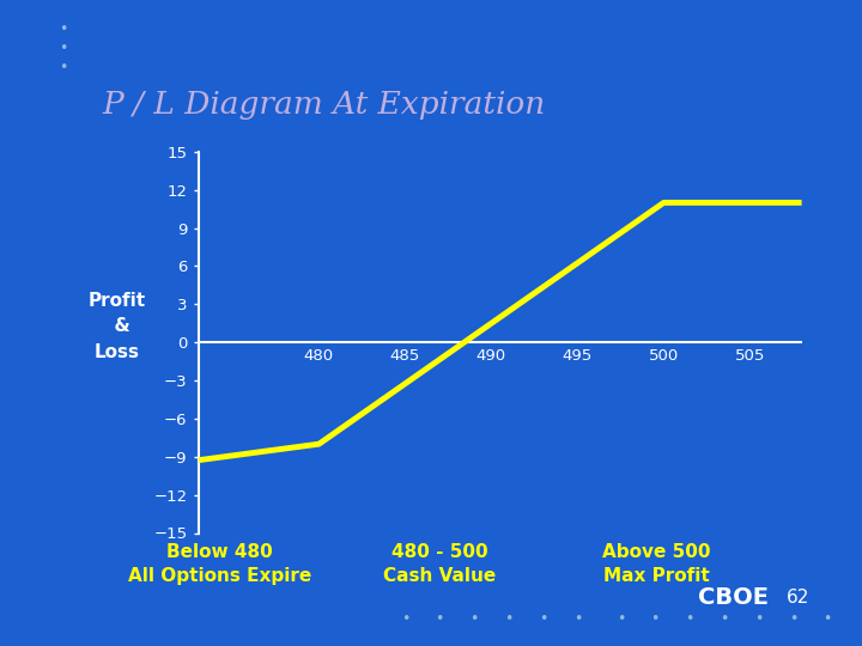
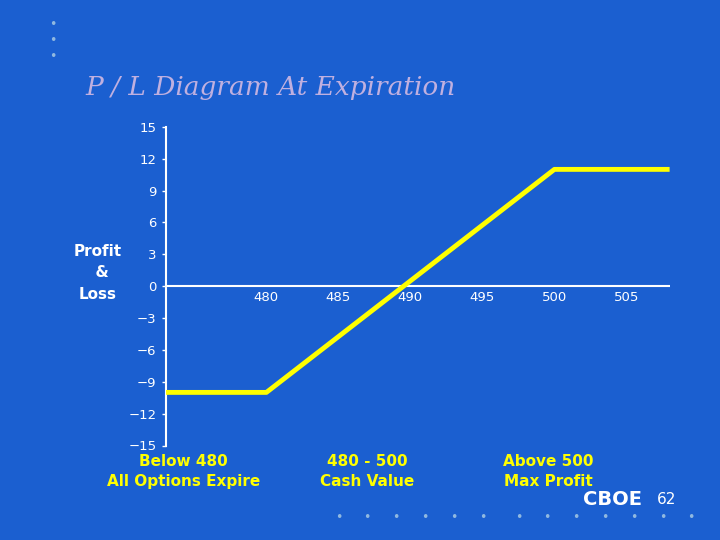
480: -8 -> -10
